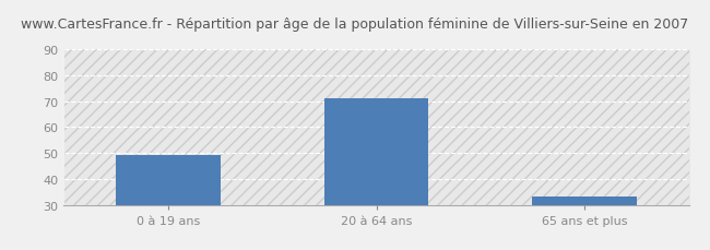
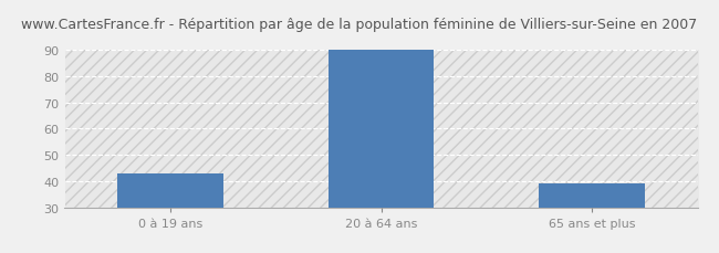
0 à 19 ans: 49 -> 43
20 à 64 ans: 71 -> 90
65 ans et plus: 33 -> 39
